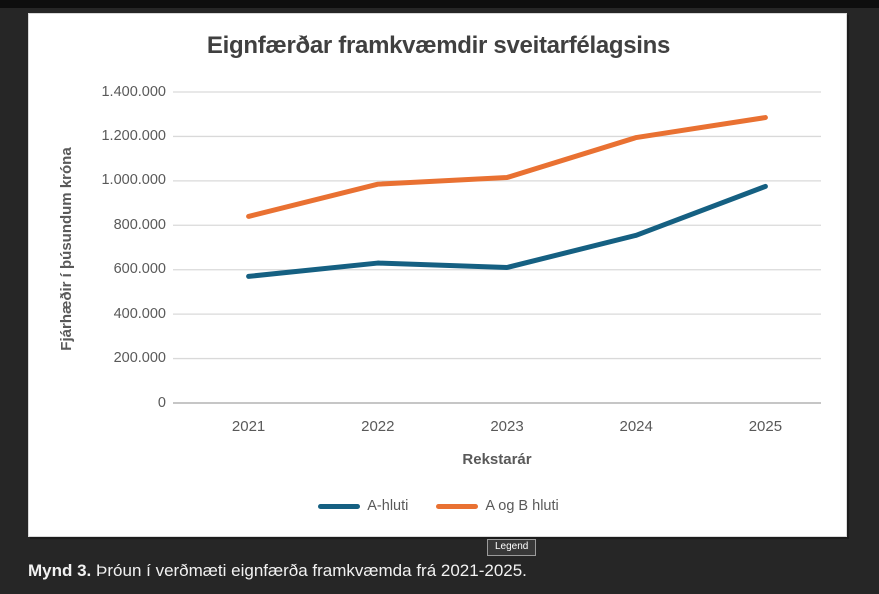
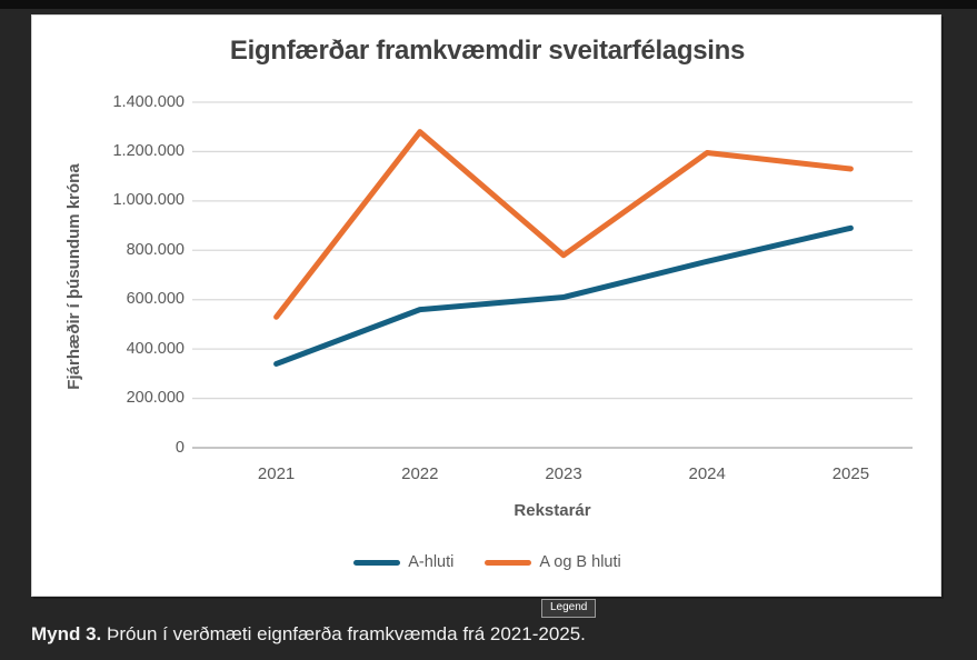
A-hluti/2021: 570000 -> 340000
A og B hluti/2021: 840000 -> 530000
A-hluti/2022: 630000 -> 560000
A og B hluti/2022: 980000 -> 1280000
A og B hluti/2023: 1020000 -> 780000
A-hluti/2025: 980000 -> 890000
A og B hluti/2025: 1280000 -> 1130000
